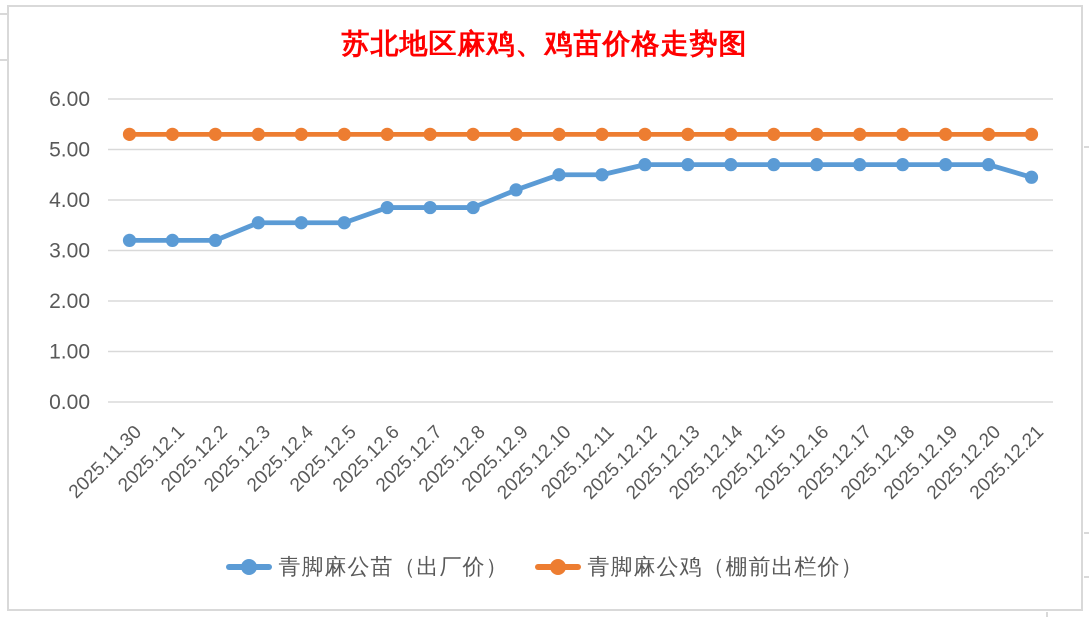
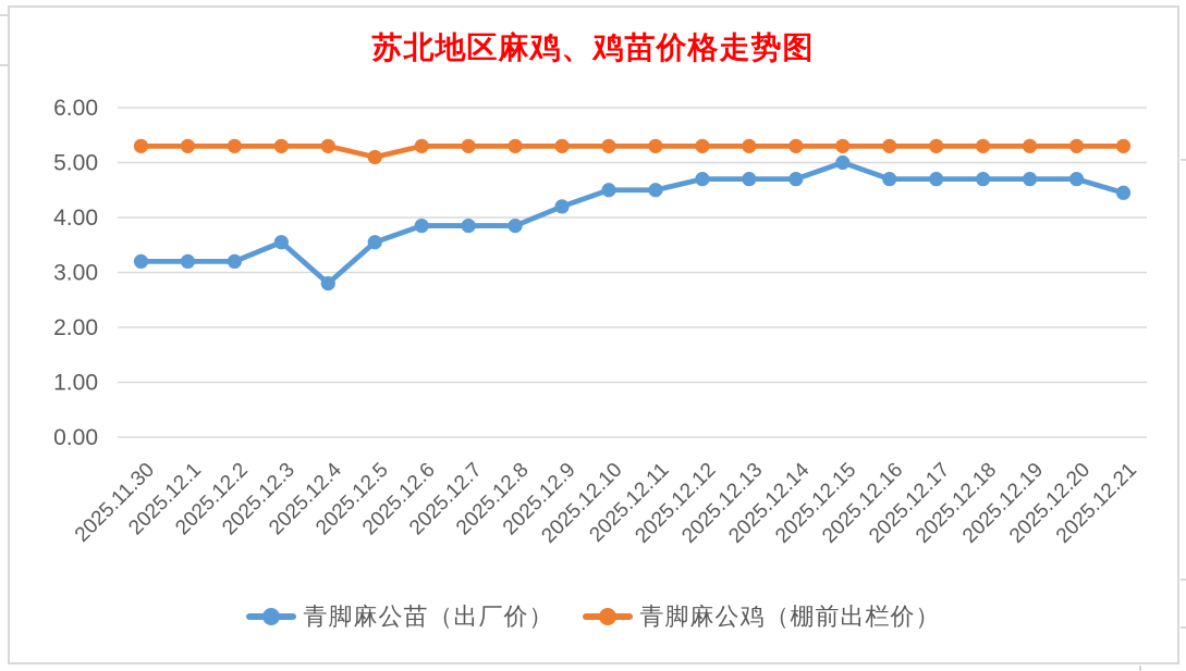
青脚麻公苗（出厂价）/2025.12.4: 3.5 -> 2.8
青脚麻公鸡（棚前出栏价）/2025.12.5: 5.3 -> 5.1
青脚麻公苗（出厂价）/2025.12.15: 4.7 -> 5.0
